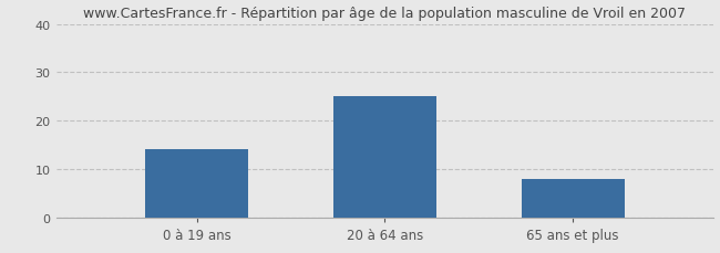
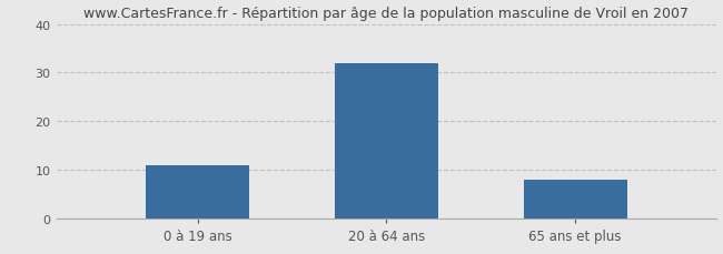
0 à 19 ans: 14 -> 11
20 à 64 ans: 25 -> 32
